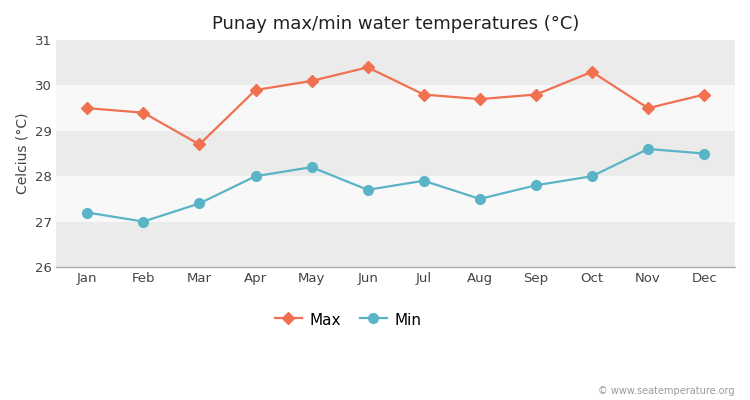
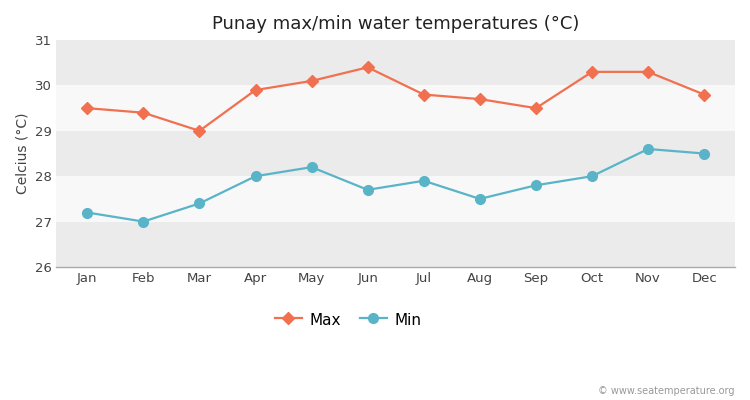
Max/Mar: 28.7 -> 29.0
Max/Sep: 29.8 -> 29.5
Max/Nov: 29.5 -> 30.3
